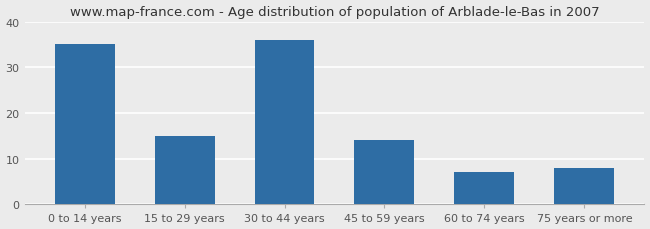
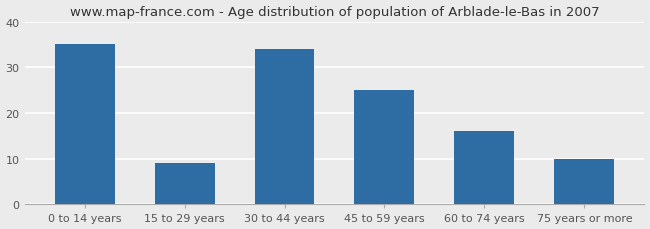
15 to 29 years: 15 -> 9
30 to 44 years: 36 -> 34
45 to 59 years: 14 -> 25
60 to 74 years: 7 -> 16
75 years or more: 8 -> 10
